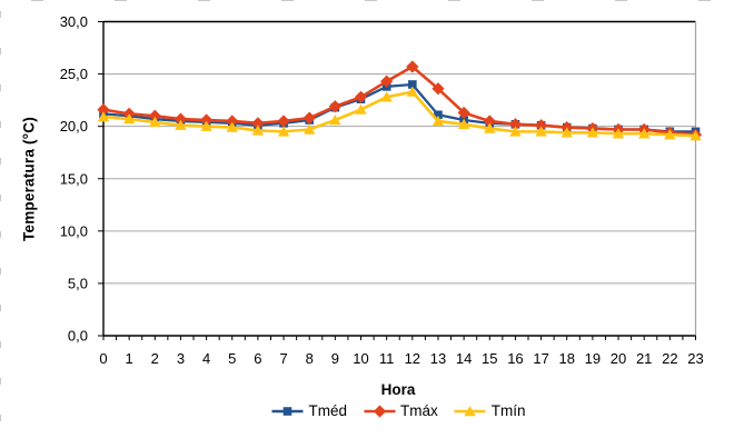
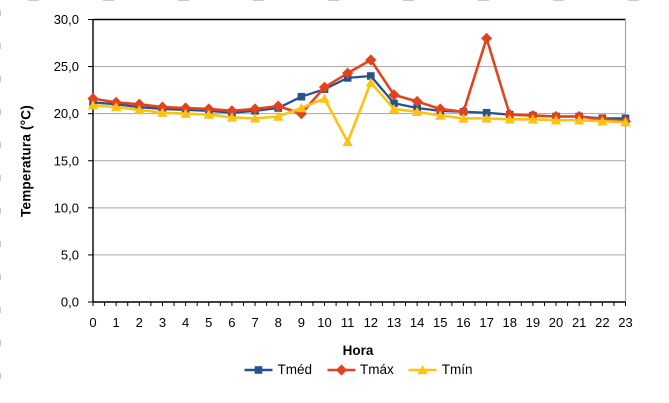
Tmáx/9: 22 -> 20
Tmín/11: 23 -> 17
Tmáx/13: 24 -> 22
Tmáx/17: 20 -> 28
